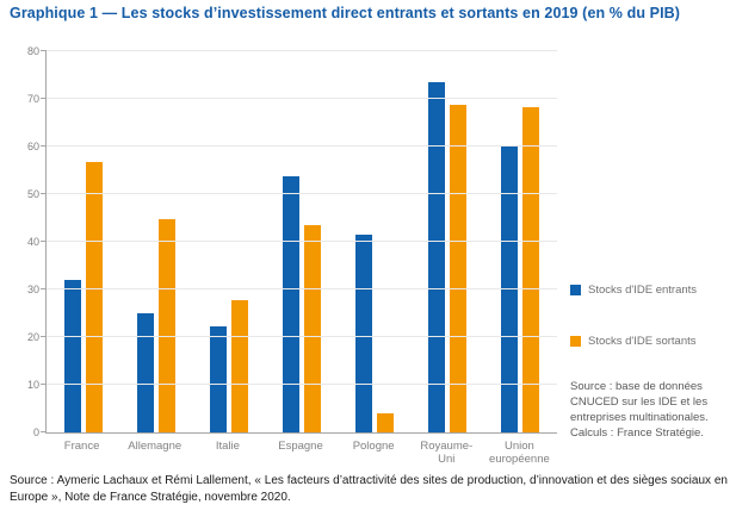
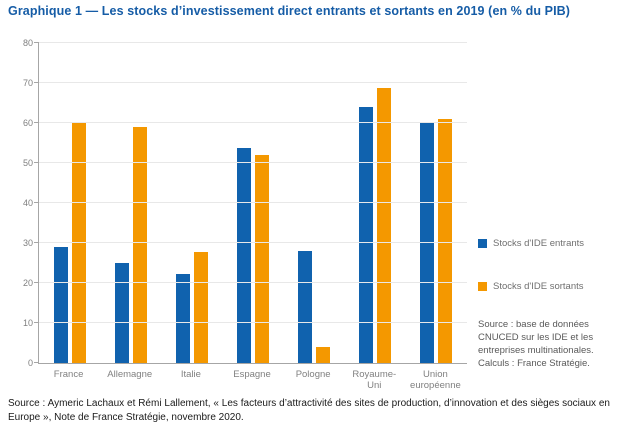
Stocks d'IDE entrants/France: 32 -> 29
Stocks d'IDE sortants/France: 57 -> 60
Stocks d'IDE sortants/Allemagne: 45 -> 59
Stocks d'IDE sortants/Espagne: 43 -> 52
Stocks d'IDE entrants/Pologne: 41 -> 28
Stocks d'IDE entrants/Royaume-Uni: 73 -> 64
Stocks d'IDE sortants/Union européenne: 68 -> 61
